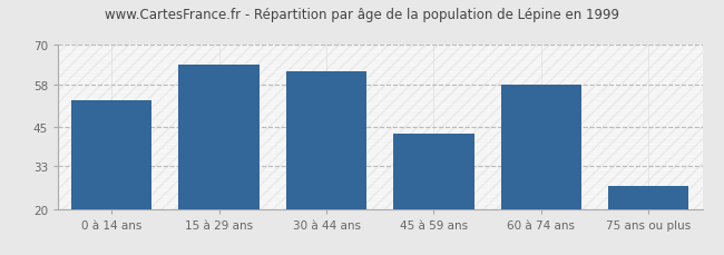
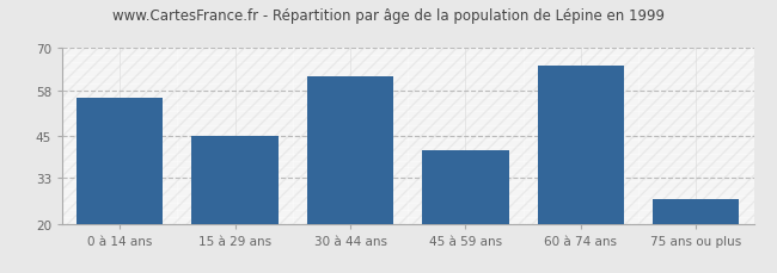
0 à 14 ans: 53 -> 56
15 à 29 ans: 64 -> 45
45 à 59 ans: 43 -> 41
60 à 74 ans: 58 -> 65
